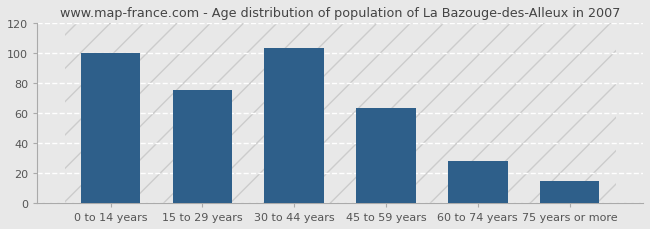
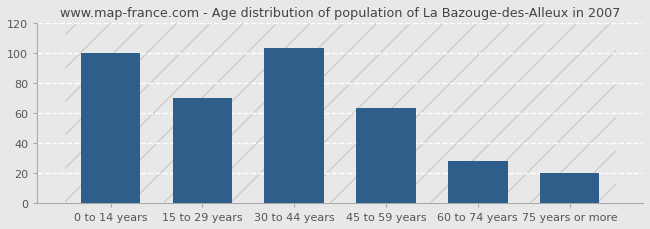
15 to 29 years: 75 -> 70
75 years or more: 15 -> 20
